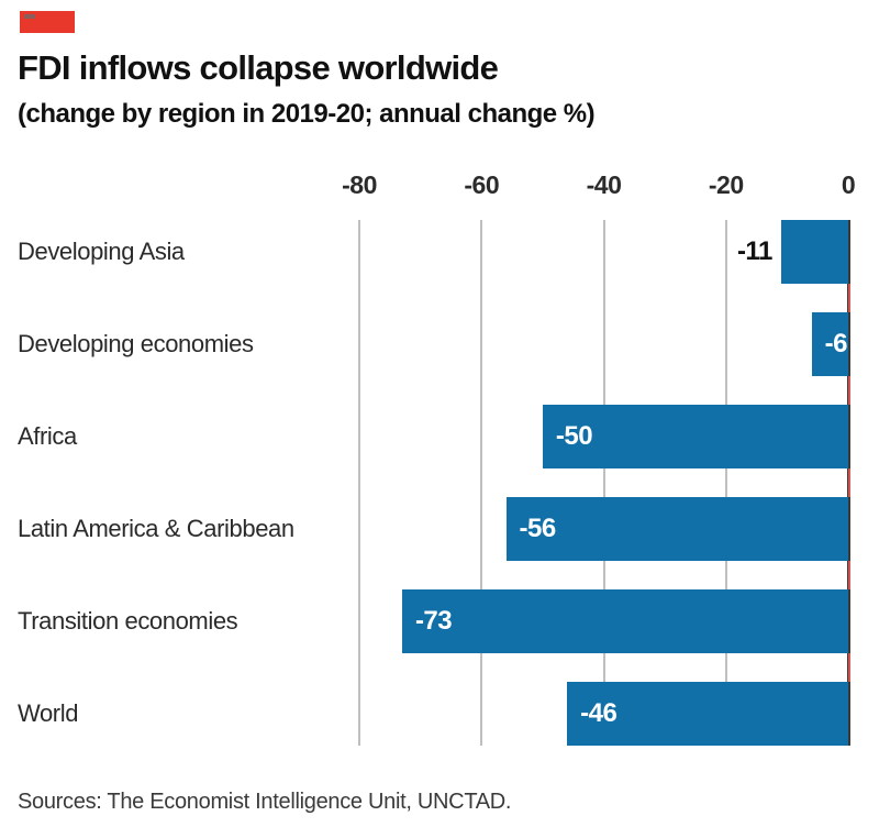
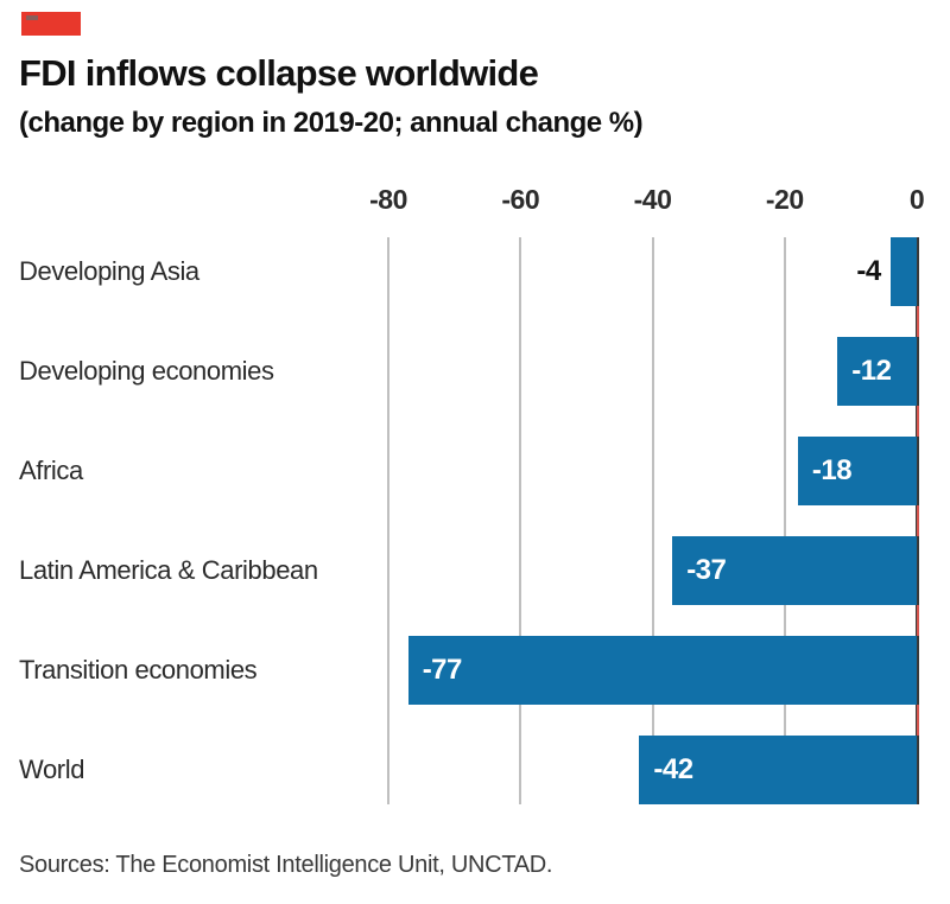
Developing Asia: -11 -> -4
Developing economies: -6 -> -12
Africa: -50 -> -18
Latin America & Caribbean: -56 -> -37
Transition economies: -73 -> -77
World: -46 -> -42
